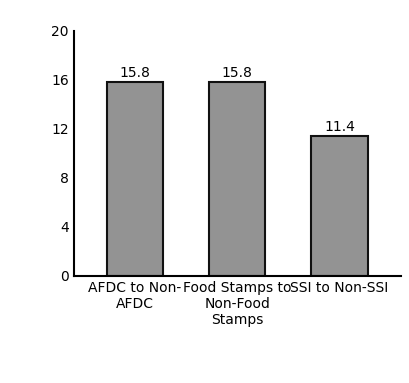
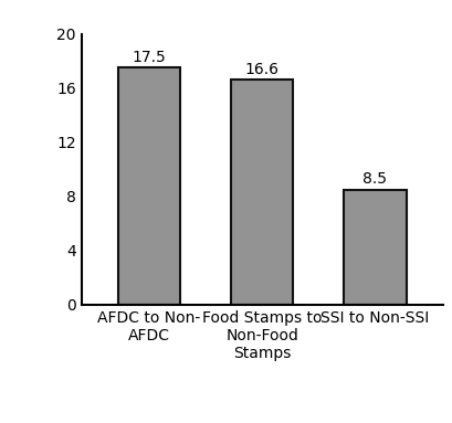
AFDC to Non- AFDC: 15.8 -> 17.5
Food Stamps to Non-Food Stamps: 15.8 -> 16.6
SSI to Non-SSI: 11.4 -> 8.5
